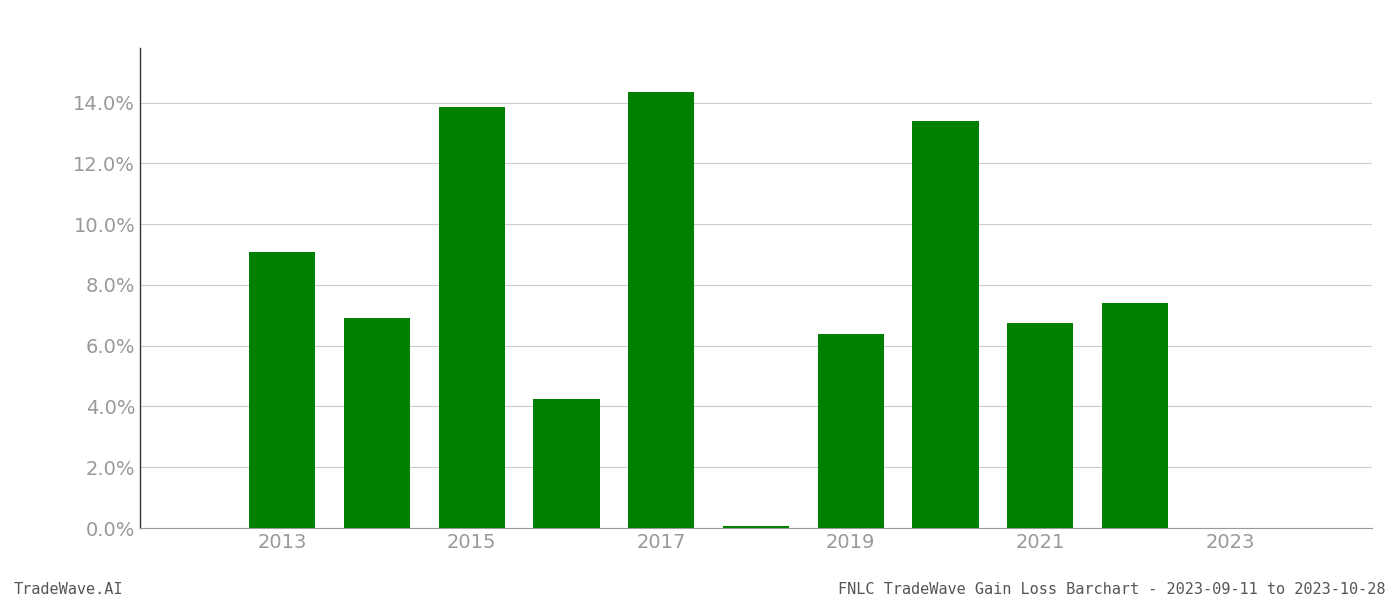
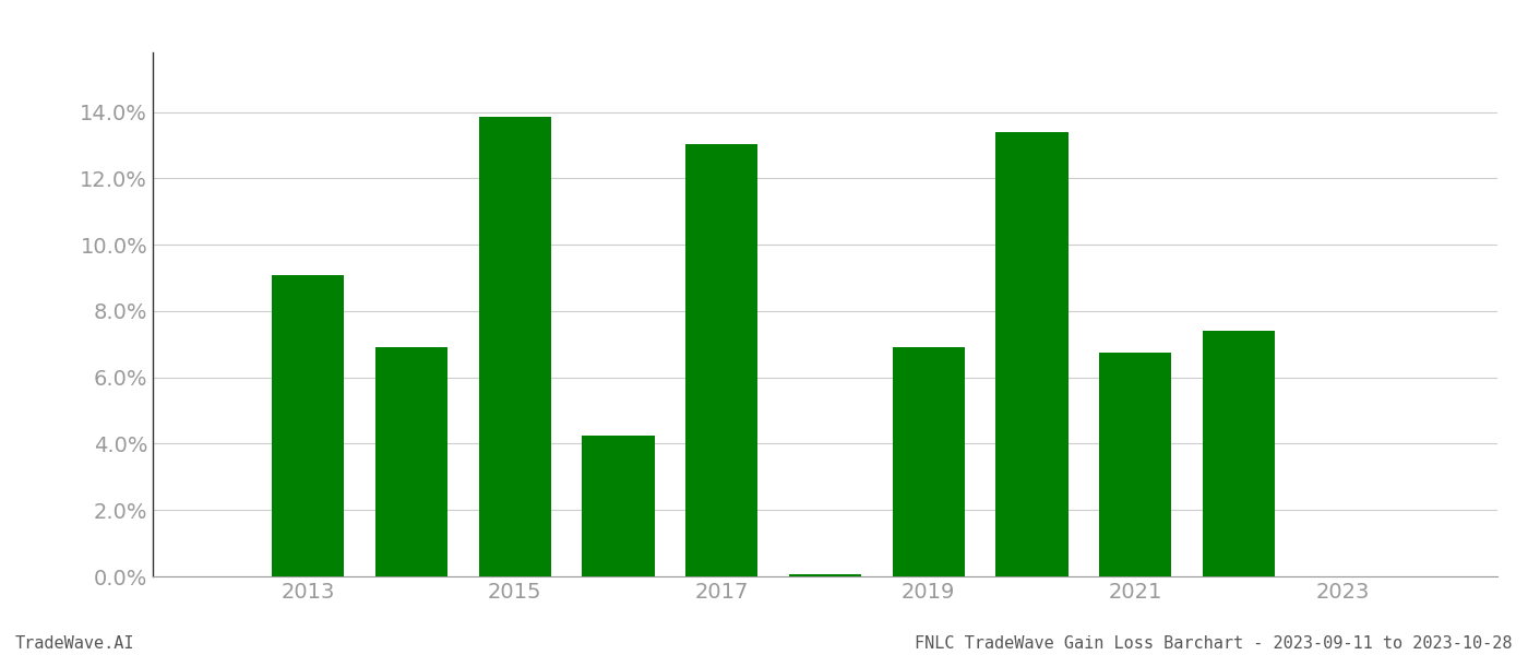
2017: 14.35% -> 13.05%
2019: 6.40% -> 6.90%
